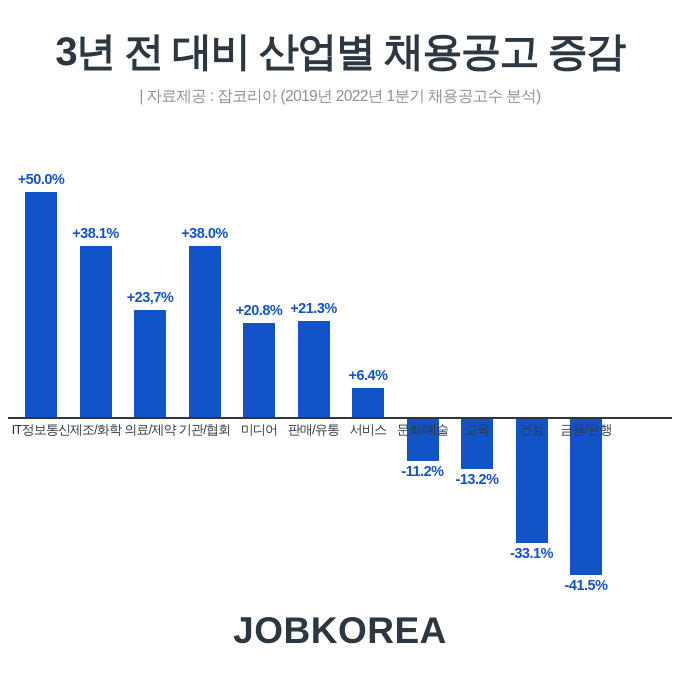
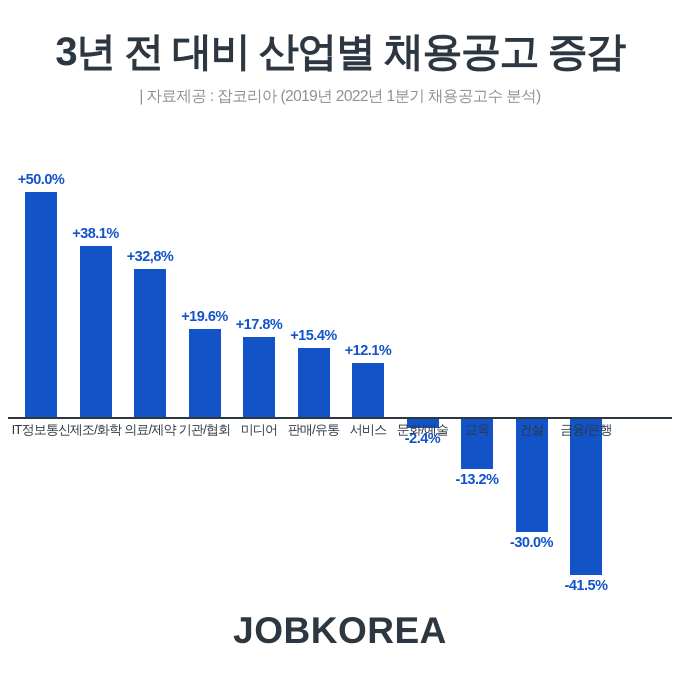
의료/제약: +23,7% -> +32,8%
기관/협회: +38.0% -> +19.6%
미디어: +20.8% -> +17.8%
판매/유통: +21.3% -> +15.4%
서비스: +6.4% -> +12.1%
문화/예술: -11.2% -> -2.4%
건설: -33.1% -> -30.0%
